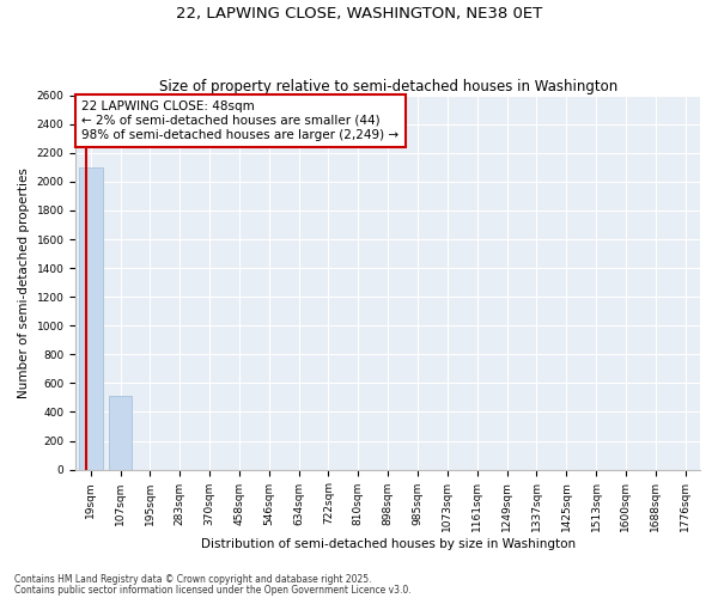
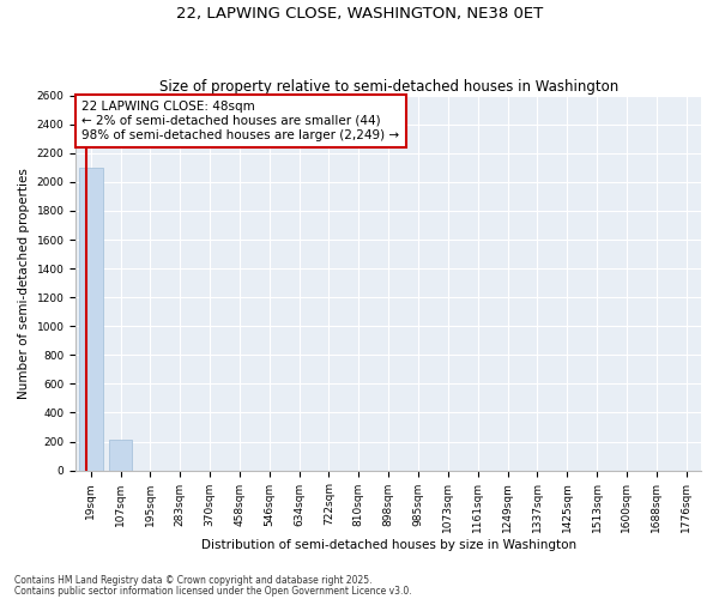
107sqm: 510 -> 210
